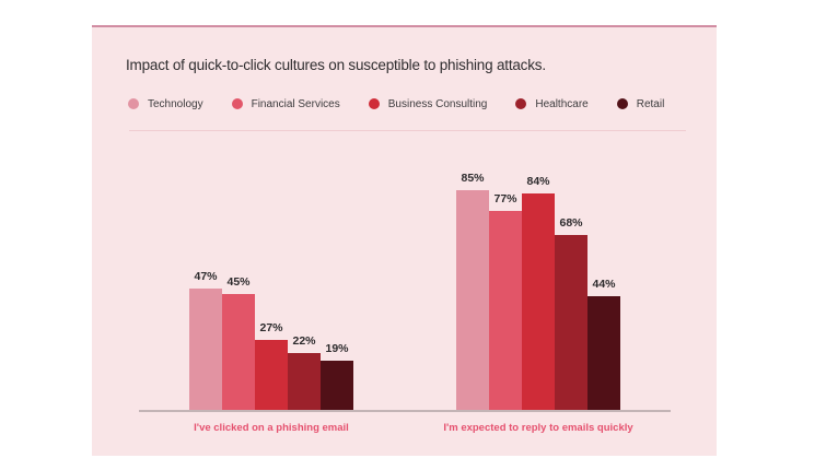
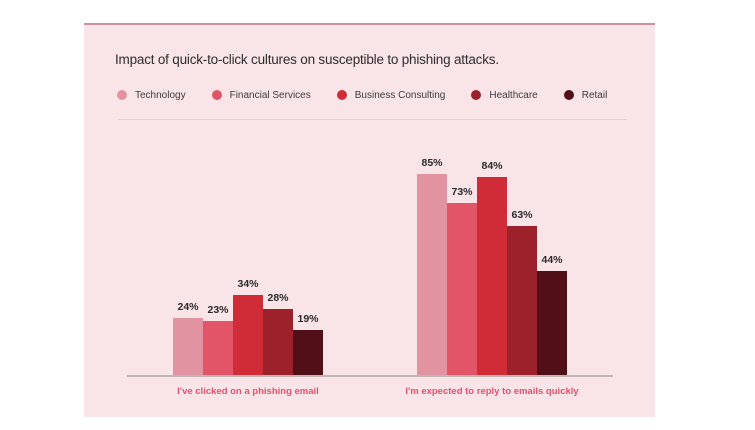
Technology/I've clicked on a phishing email: 47% -> 24%
Financial Services/I've clicked on a phishing email: 45% -> 23%
Business Consulting/I've clicked on a phishing email: 27% -> 34%
Healthcare/I've clicked on a phishing email: 22% -> 28%
Financial Services/I'm expected to reply to emails quickly: 77% -> 73%
Healthcare/I'm expected to reply to emails quickly: 68% -> 63%
